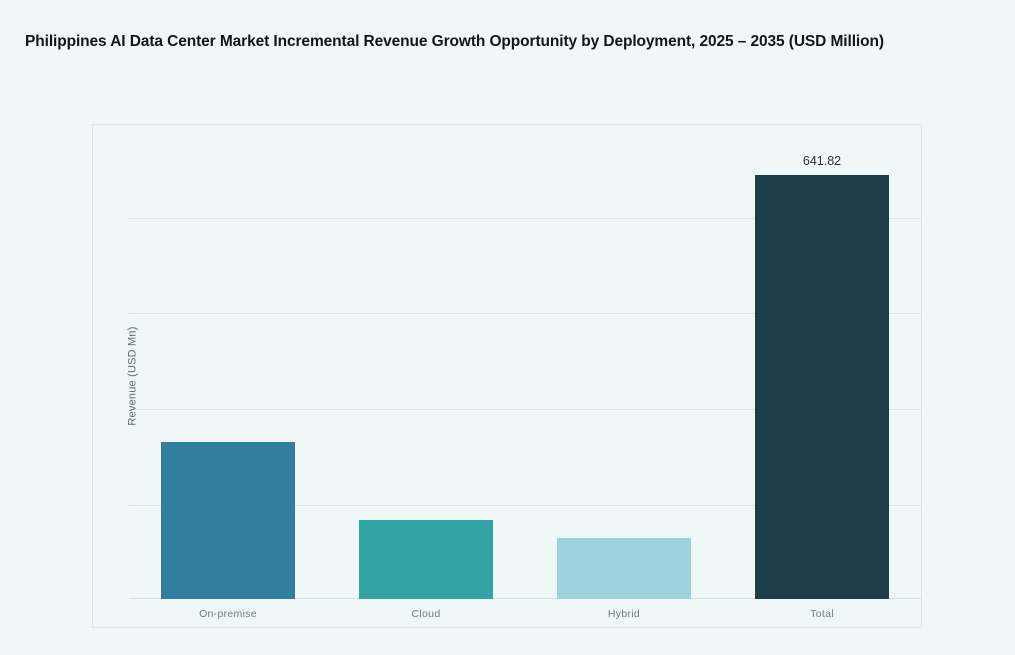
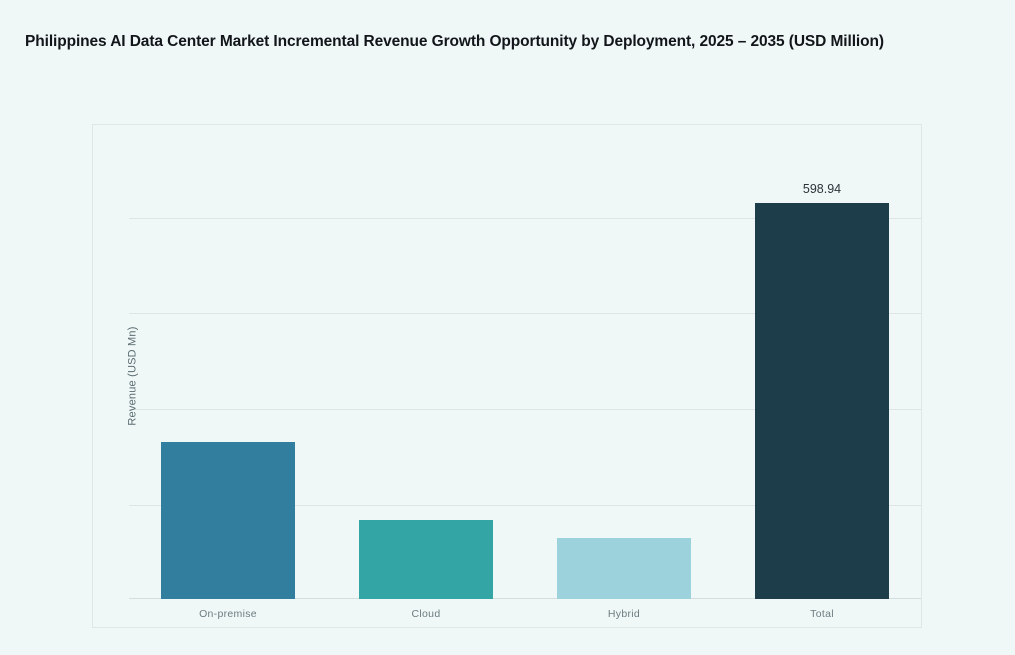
Total: 641.82 -> 598.94
